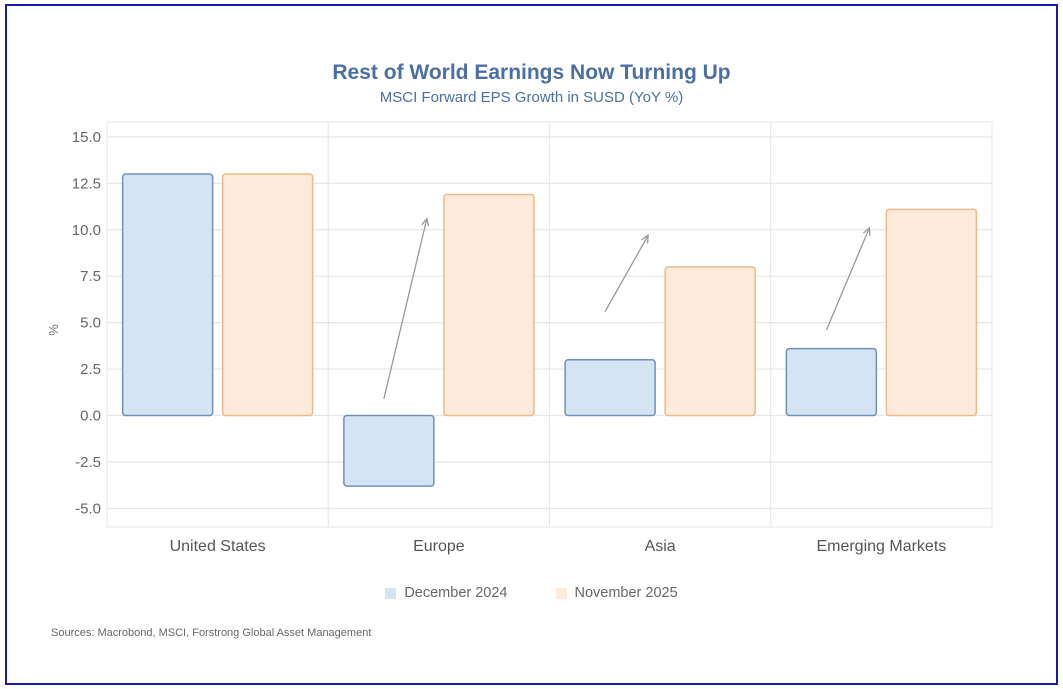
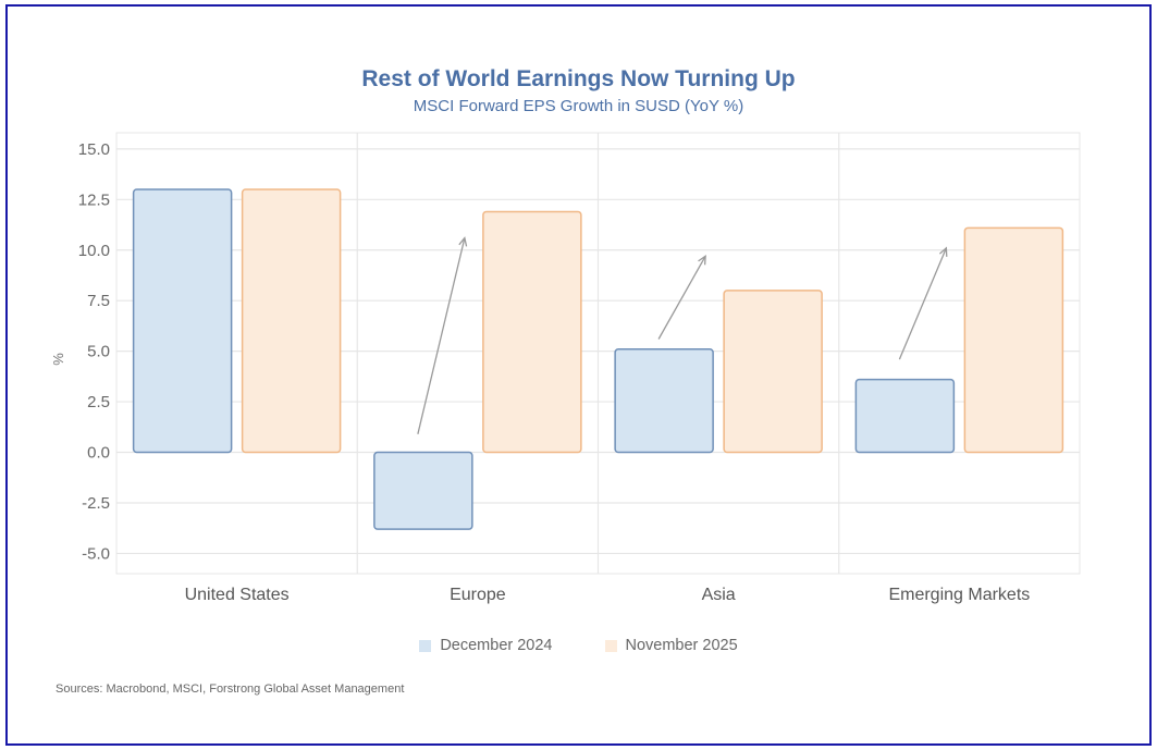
December 2024/Asia: 3.0 -> 5.1
